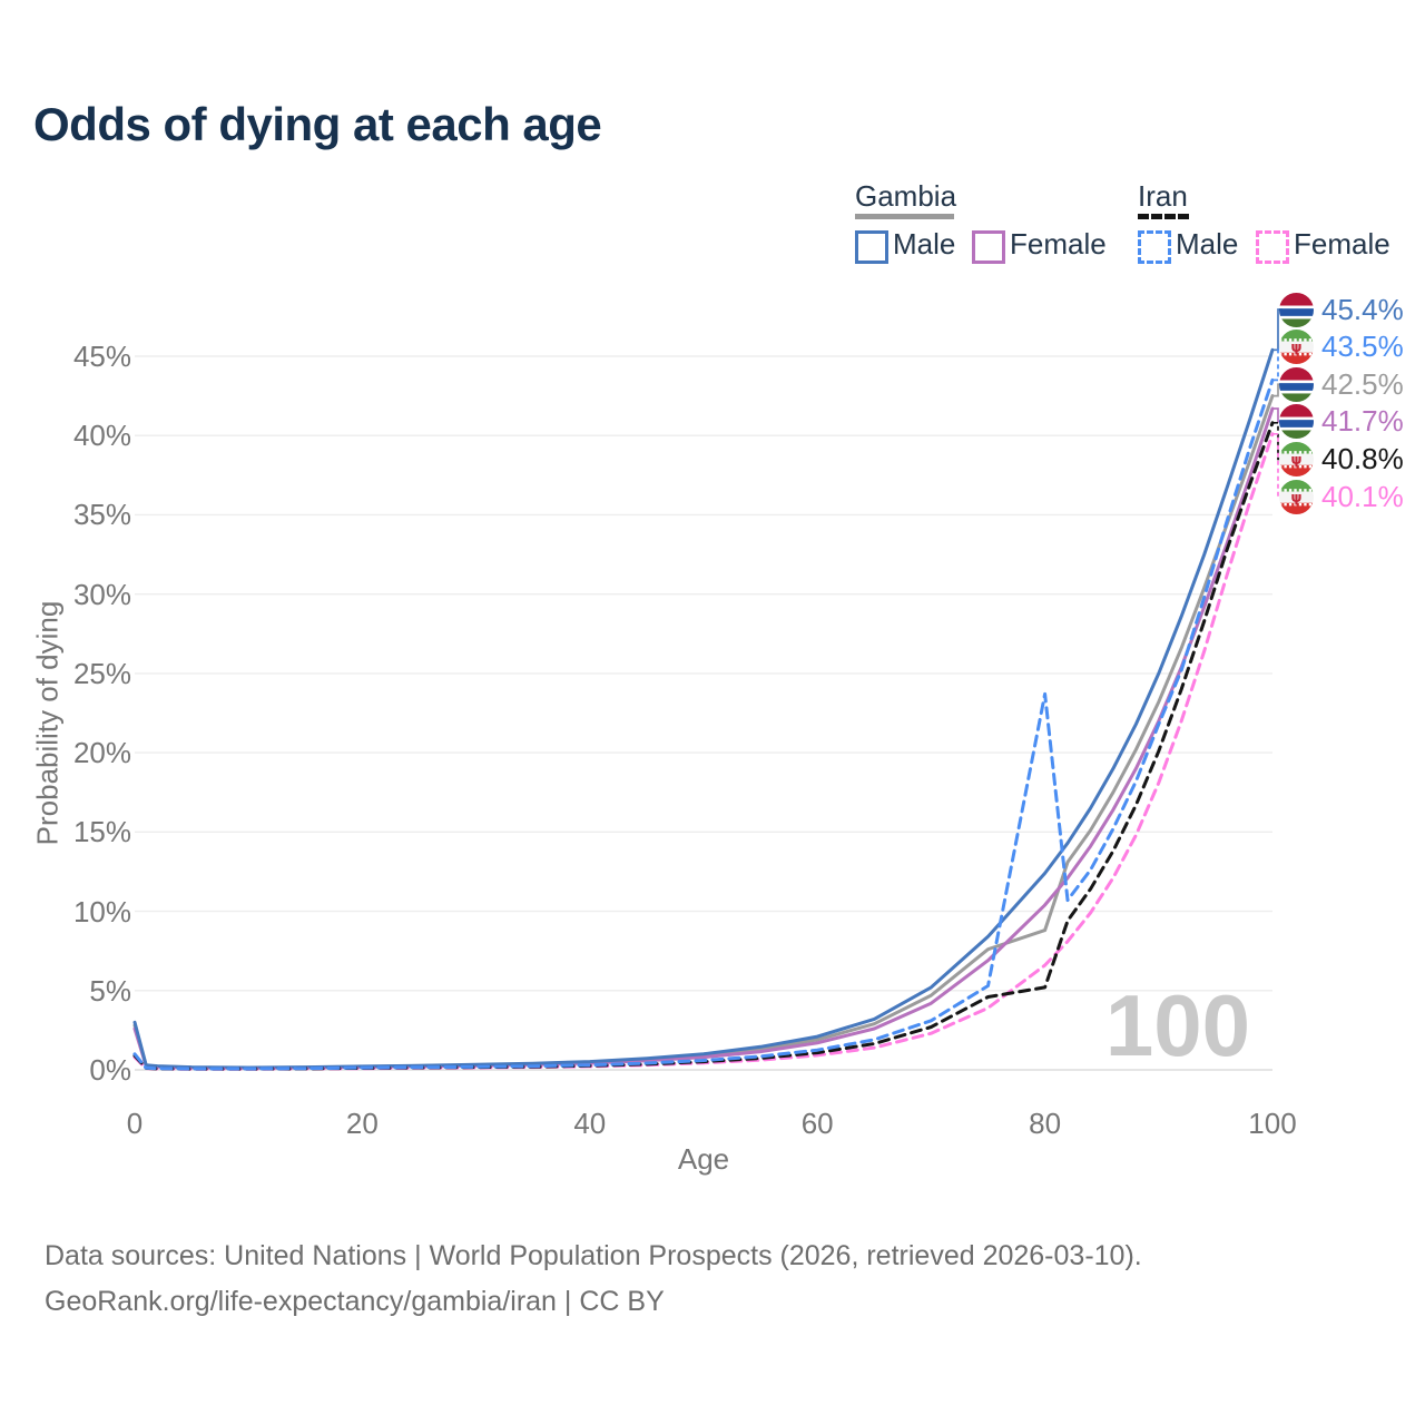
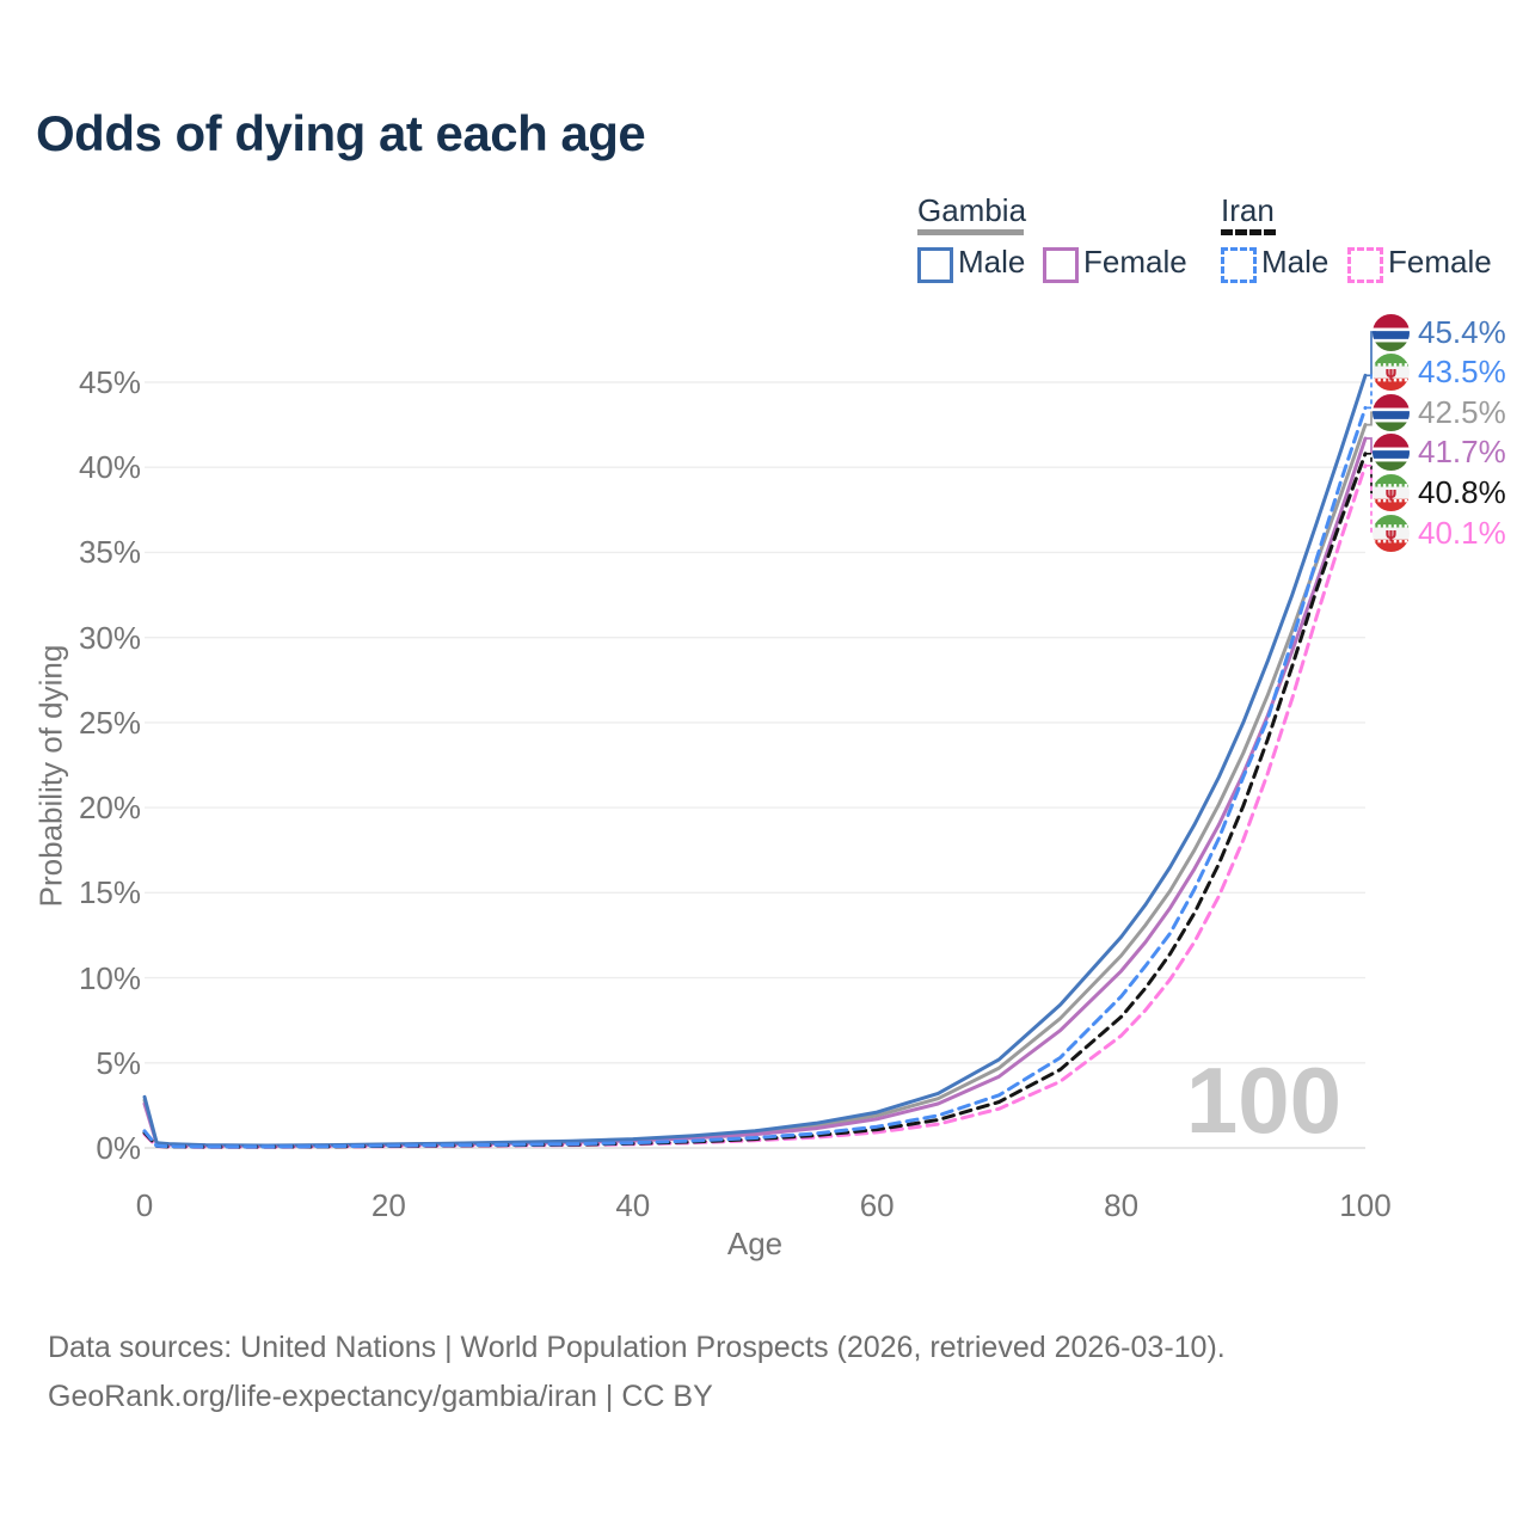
Iran Male/80: 23.7% -> 8.9%
Gambia/80: 8.8% -> 11.3%
Iran/80: 5.2% -> 7.7%
